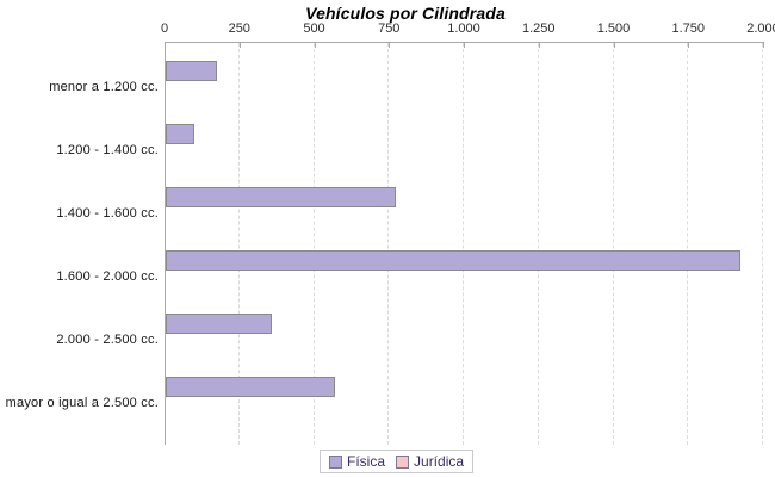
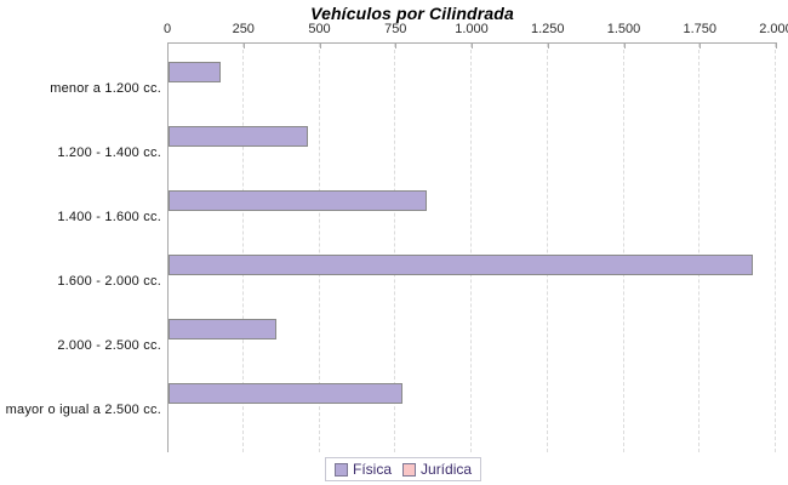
Física/1.200 - 1.400 cc.: 100 -> 460
Física/1.400 - 1.600 cc.: 770 -> 850
Física/mayor o igual a 2.500 cc.: 560 -> 770
